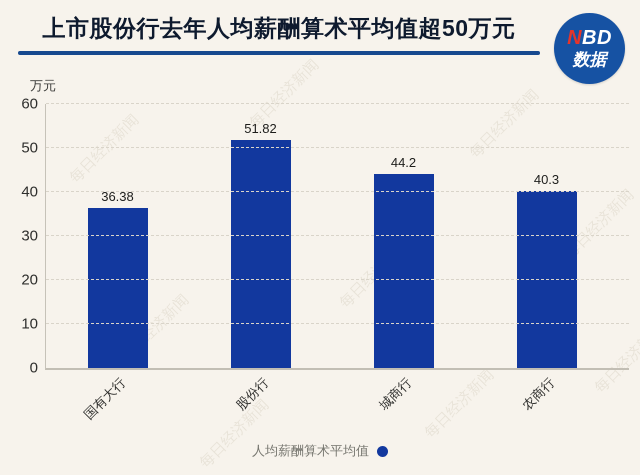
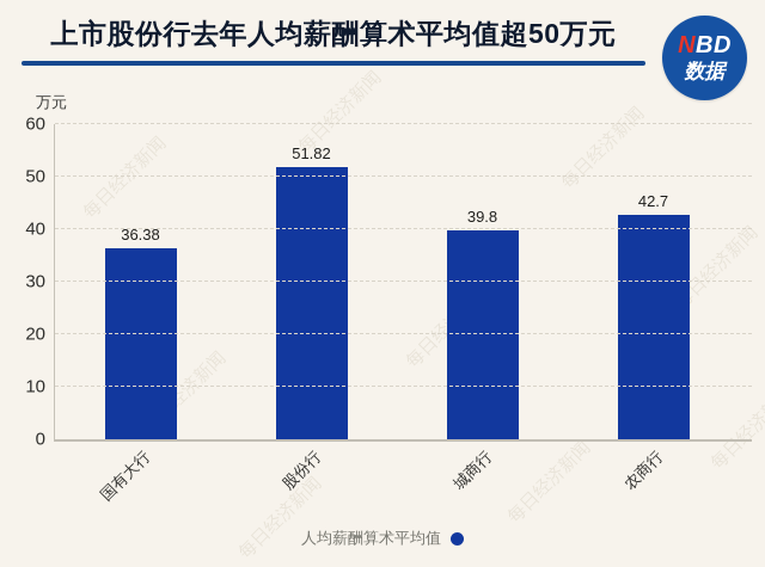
城商行: 44.2 -> 39.8
农商行: 40.3 -> 42.7
